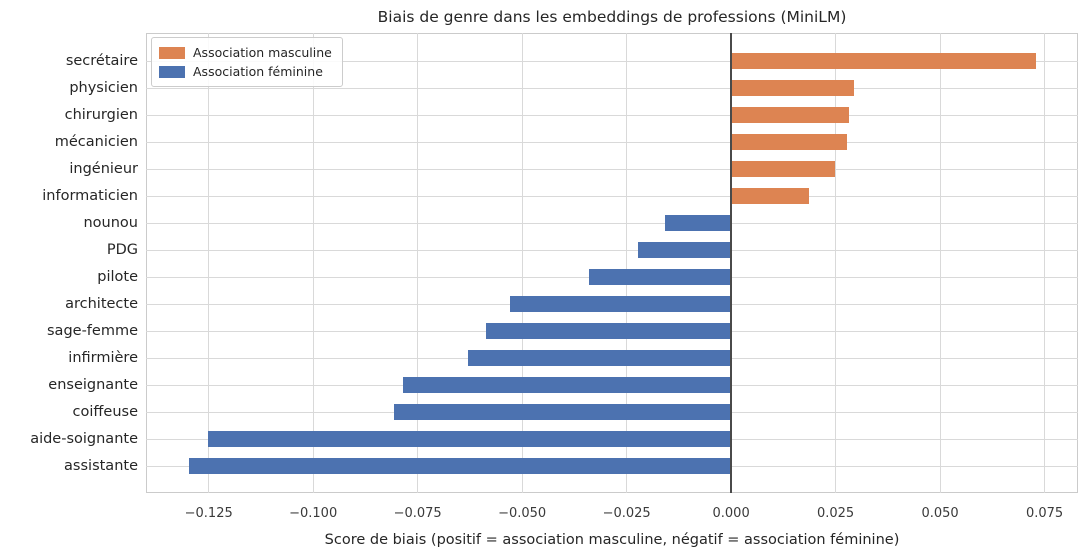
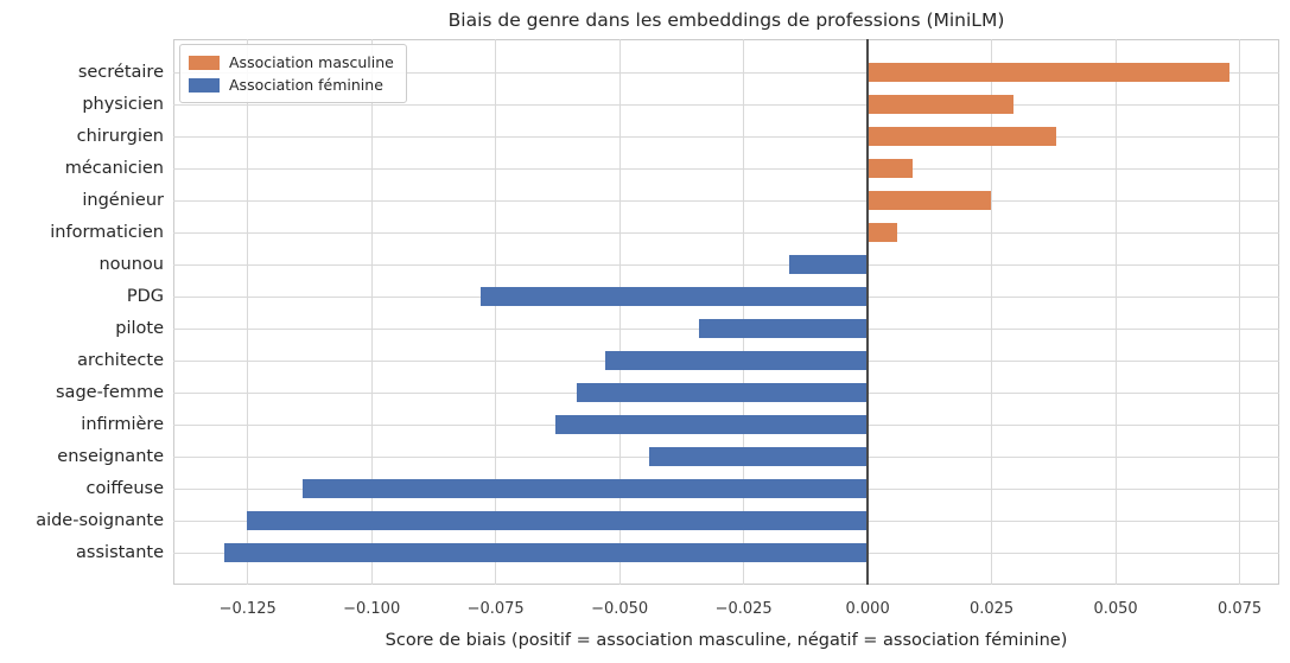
chirurgien: 0.028 -> 0.038
mécanicien: 0.028 -> 0.009
informaticien: 0.019 -> 0.006
PDG: -0.022 -> -0.078
enseignante: -0.079 -> -0.044
coiffeuse: -0.081 -> -0.114
